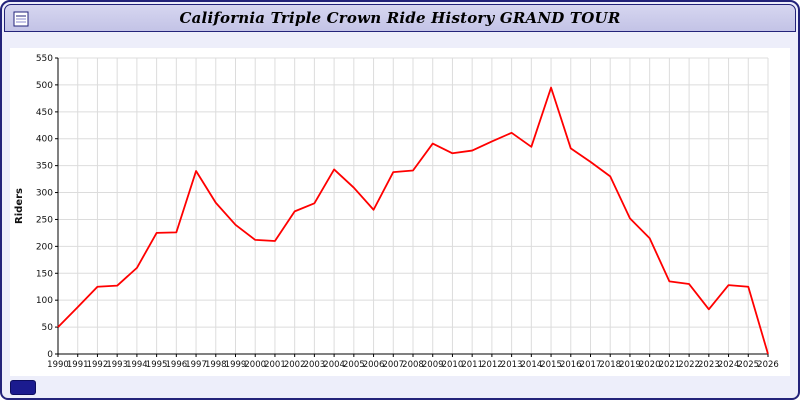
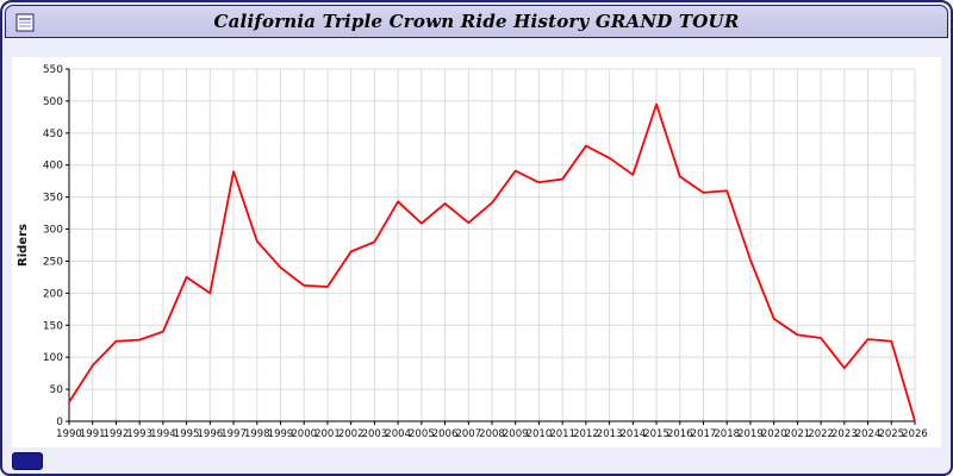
1990: 50 -> 30
1994: 160 -> 140
1996: 230 -> 200
1997: 340 -> 390
2006: 270 -> 340
2007: 340 -> 310
2012: 400 -> 430
2018: 330 -> 360
2020: 220 -> 160
